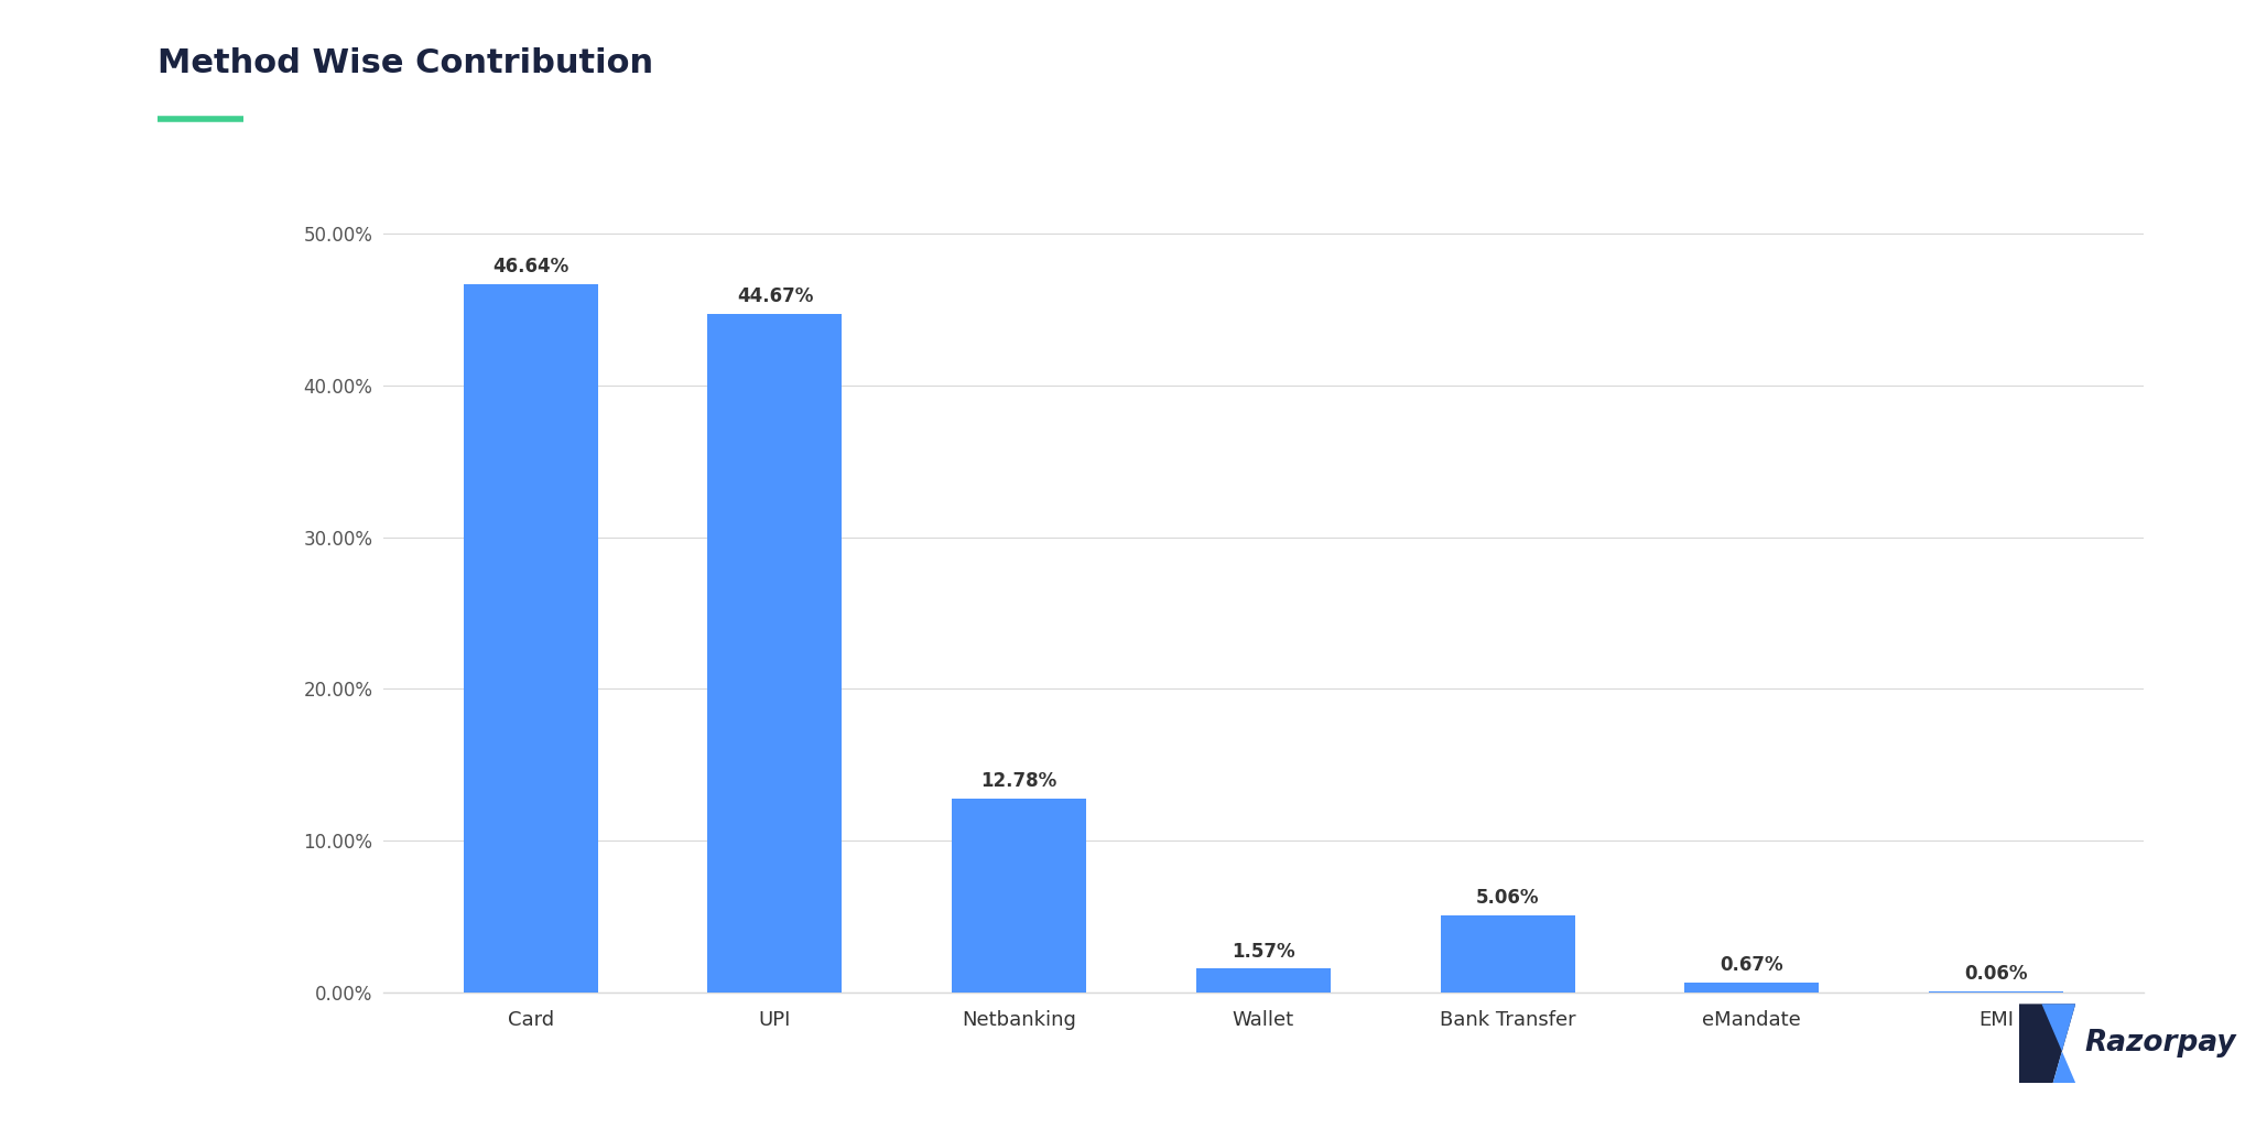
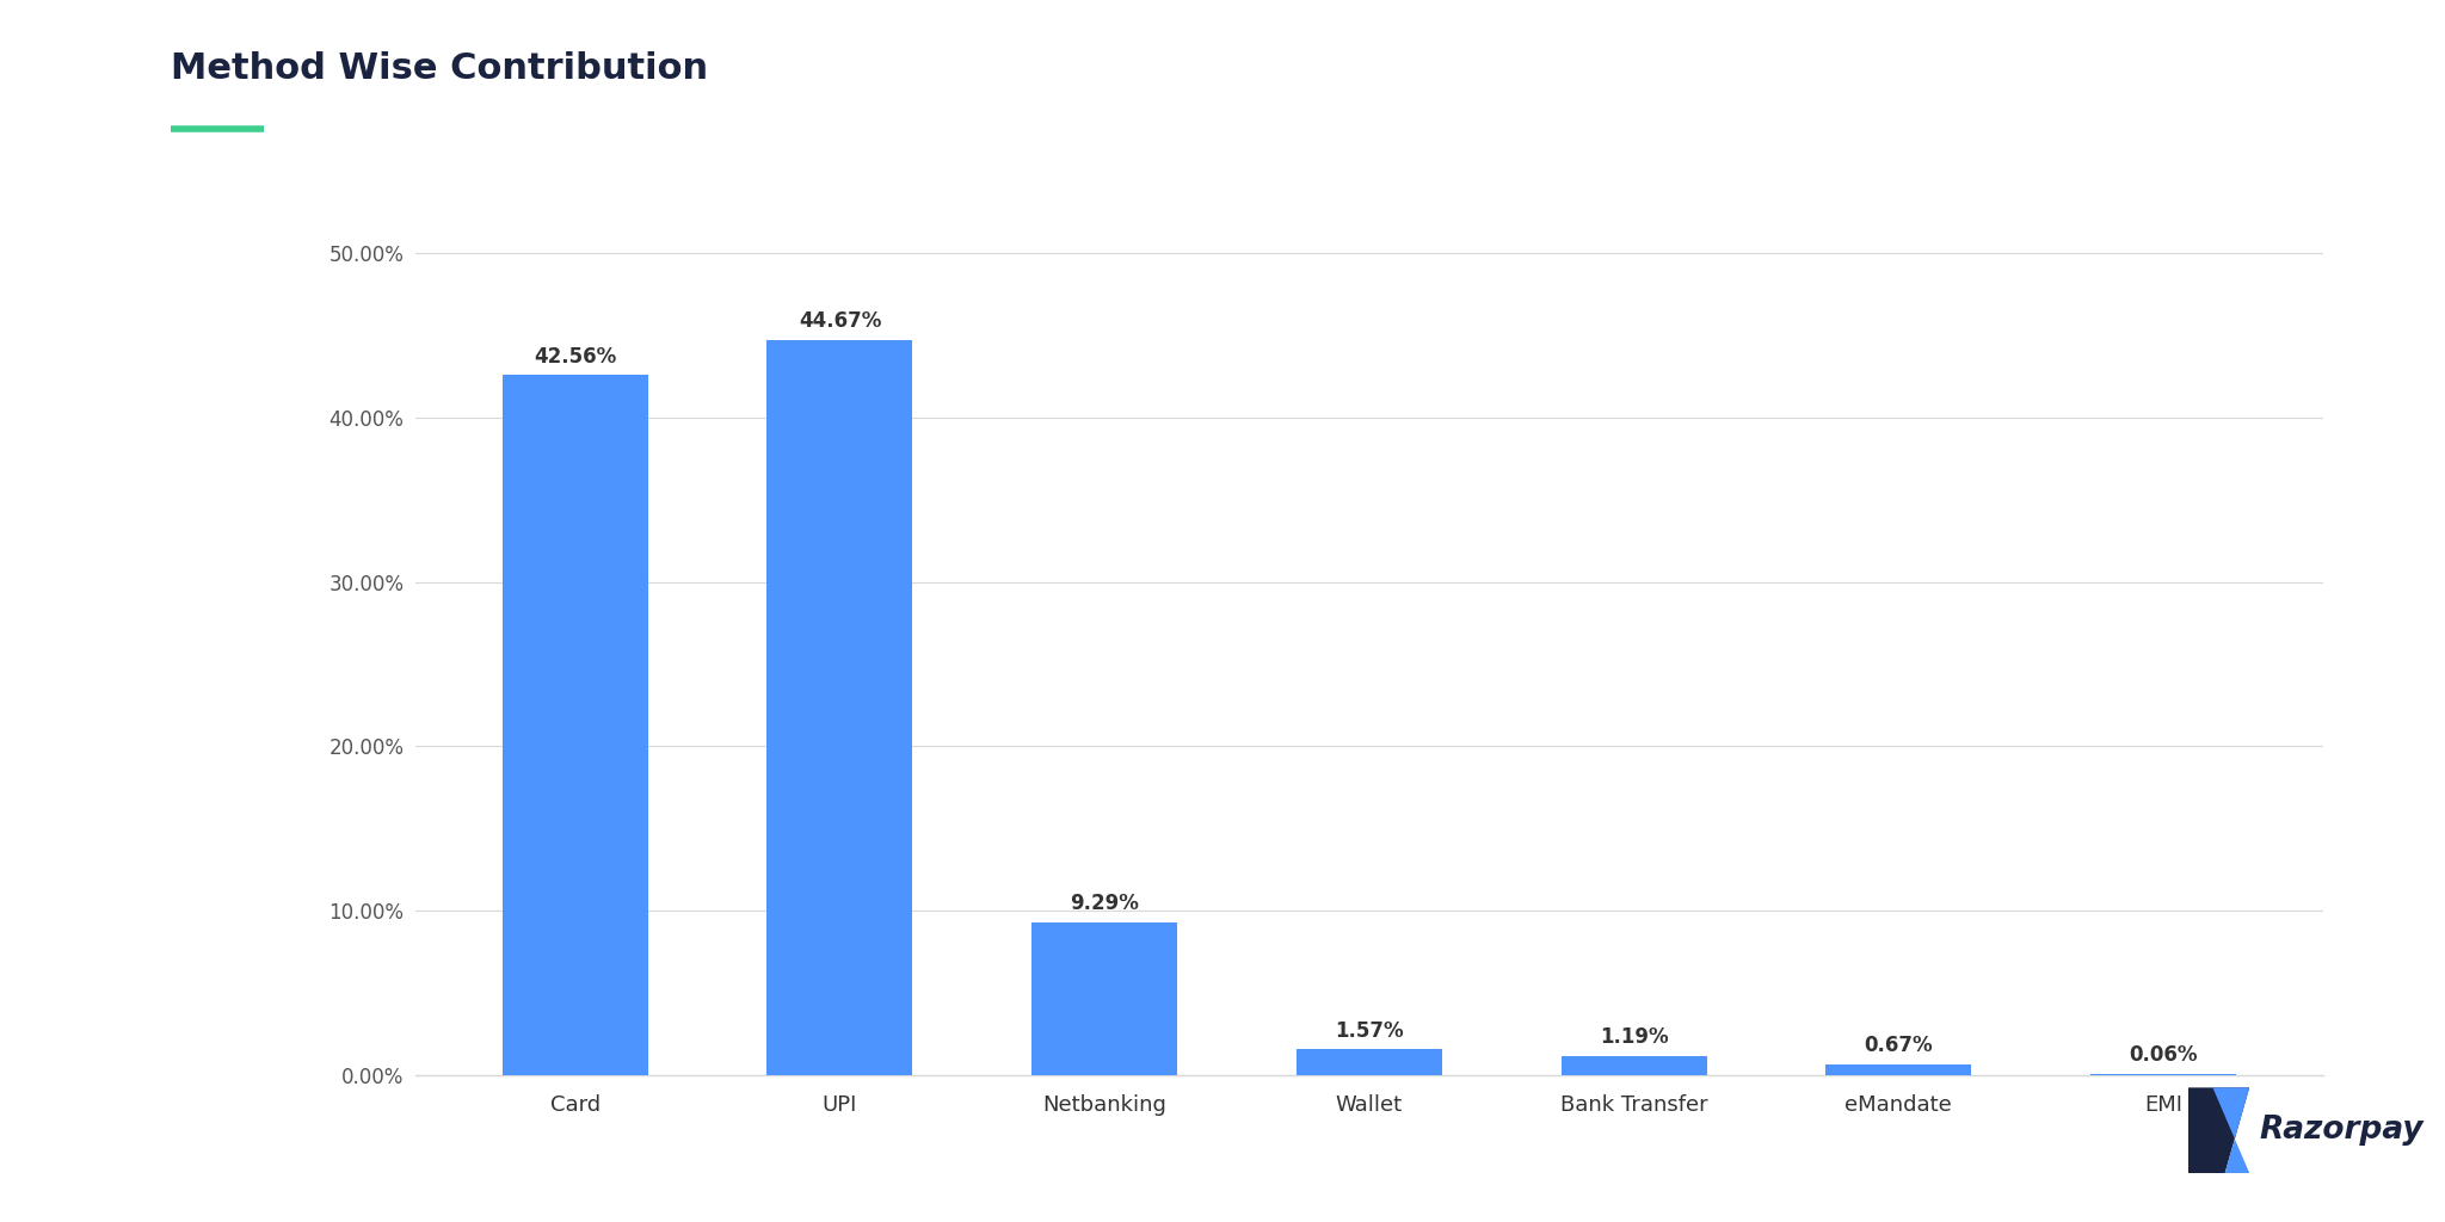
Card: 46.64% -> 42.56%
Netbanking: 12.78% -> 9.29%
Bank Transfer: 5.06% -> 1.19%
